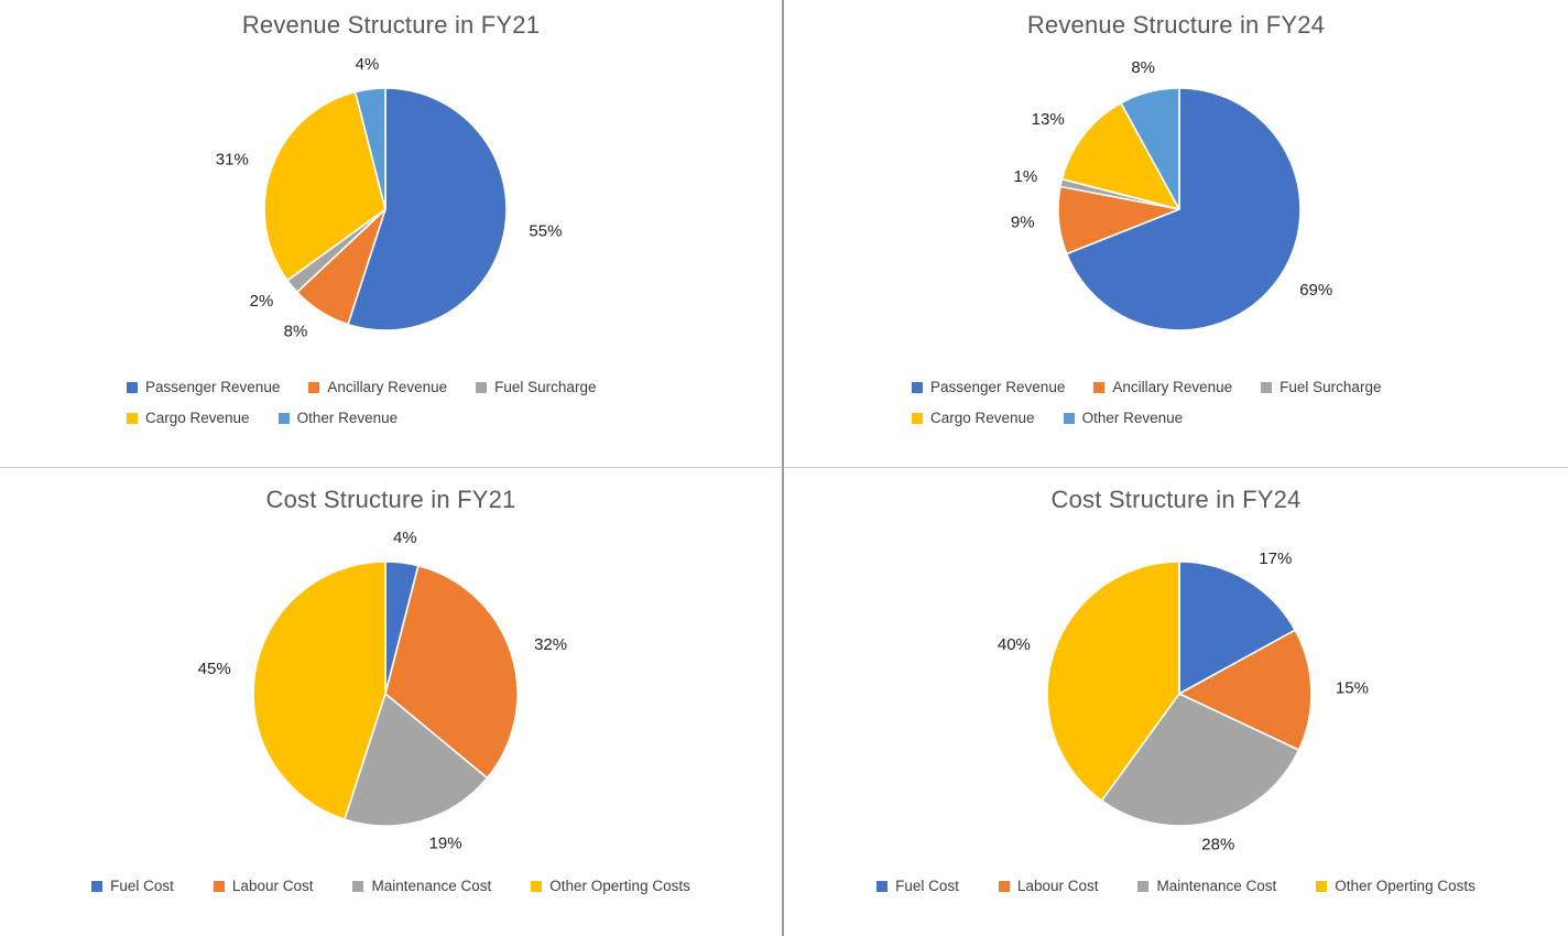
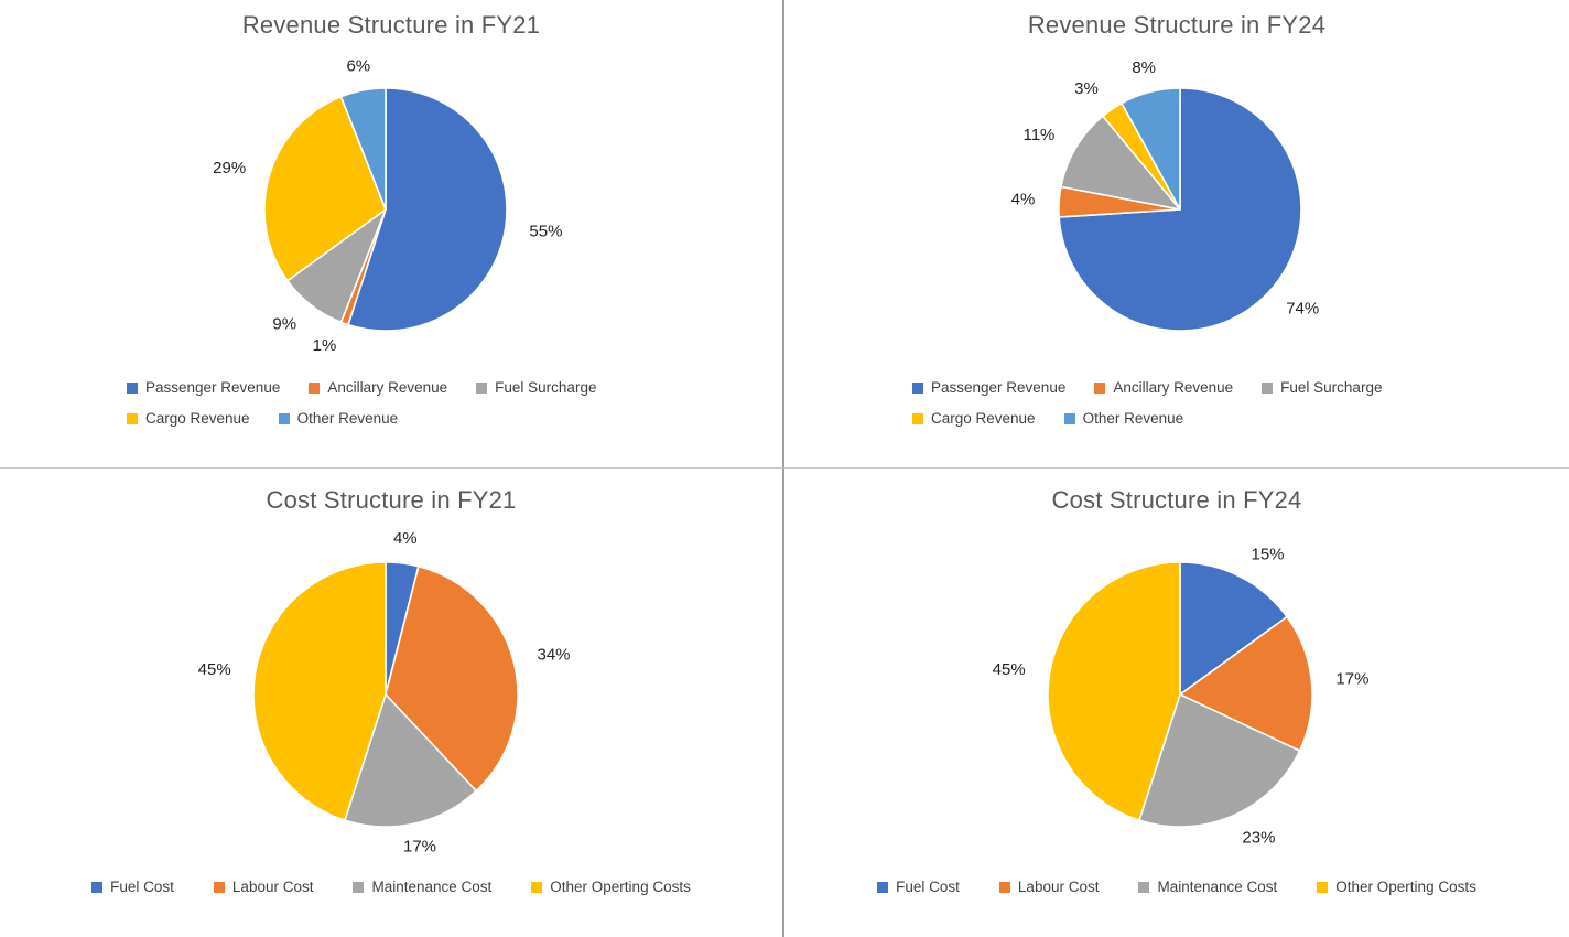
Revenue Structure in FY21/Ancillary Revenue: 8% -> 1%
Revenue Structure in FY21/Fuel Surcharge: 2% -> 9%
Revenue Structure in FY21/Cargo Revenue: 31% -> 29%
Revenue Structure in FY21/Other Revenue: 4% -> 6%
Revenue Structure in FY24/Passenger Revenue: 69% -> 74%
Revenue Structure in FY24/Ancillary Revenue: 9% -> 4%
Revenue Structure in FY24/Fuel Surcharge: 1% -> 11%
Revenue Structure in FY24/Cargo Revenue: 13% -> 3%
Cost Structure in FY21/Labour Cost: 32% -> 34%
Cost Structure in FY21/Maintenance Cost: 19% -> 17%
Cost Structure in FY24/Fuel Cost: 17% -> 15%
Cost Structure in FY24/Labour Cost: 15% -> 17%
Cost Structure in FY24/Maintenance Cost: 28% -> 23%
Cost Structure in FY24/Other Operting Costs: 40% -> 45%
